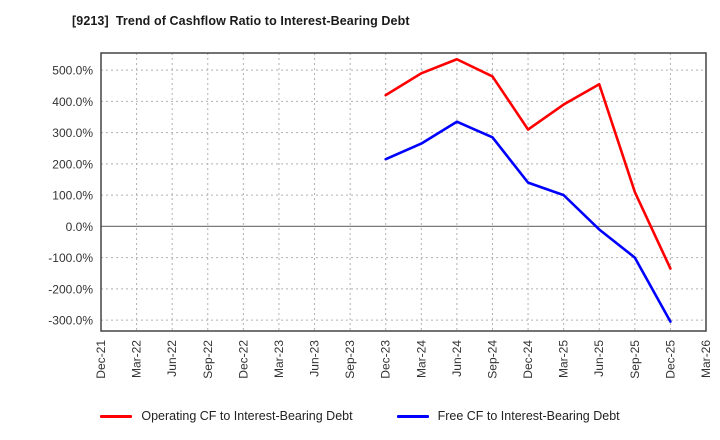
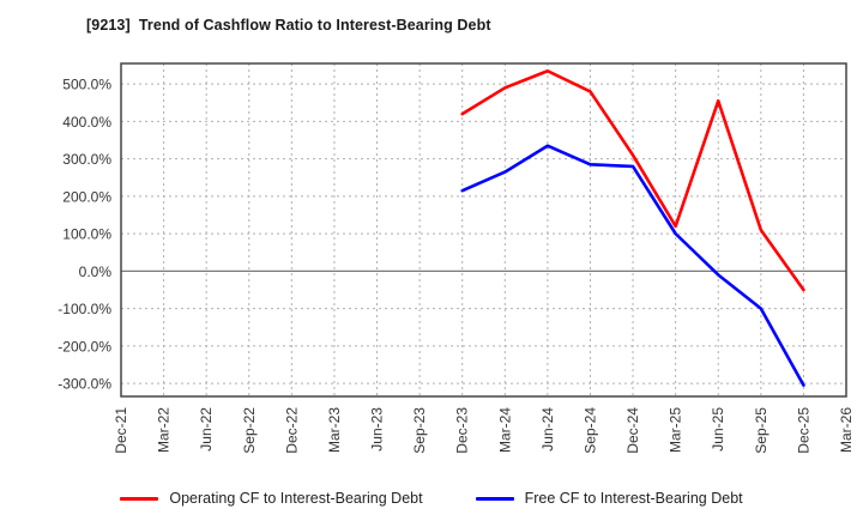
Free CF to Interest-Bearing Debt/Dec-24: 140% -> 280%
Operating CF to Interest-Bearing Debt/Mar-25: 390% -> 120%
Operating CF to Interest-Bearing Debt/Dec-25: -140% -> -50%
